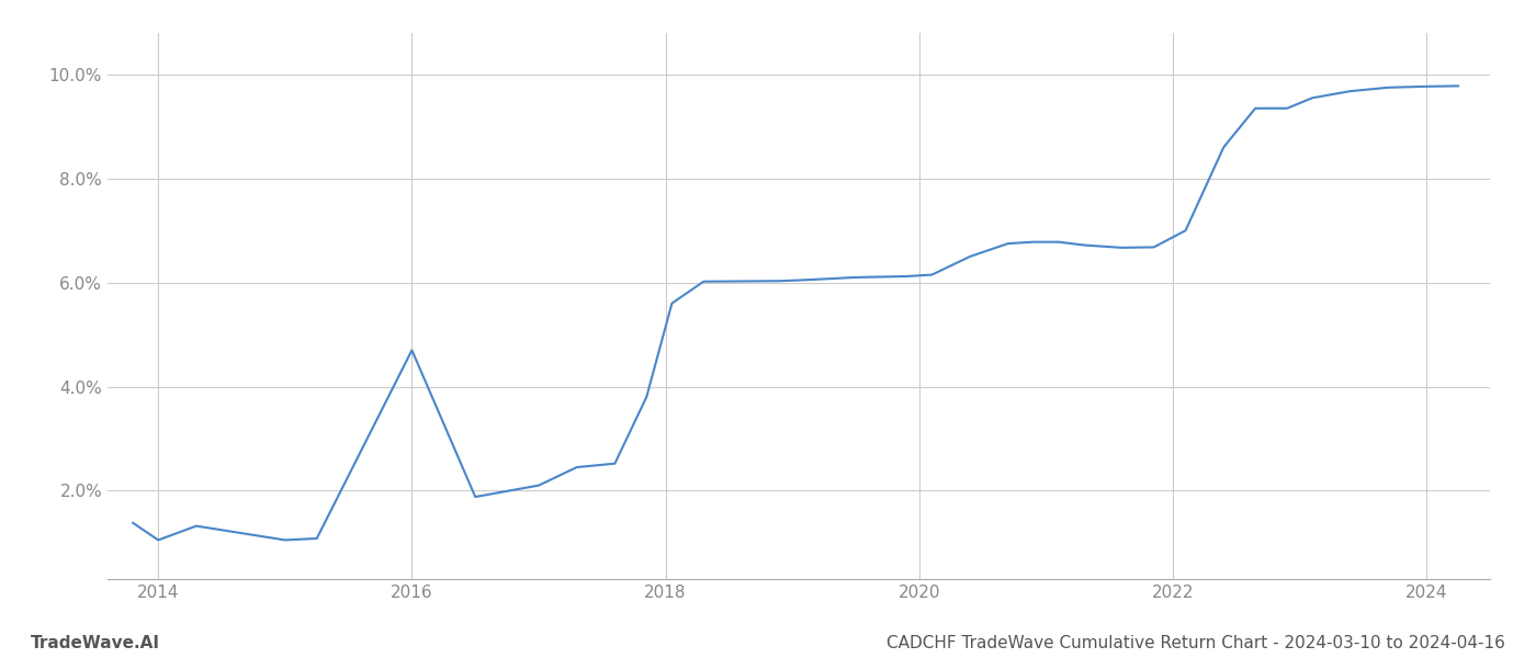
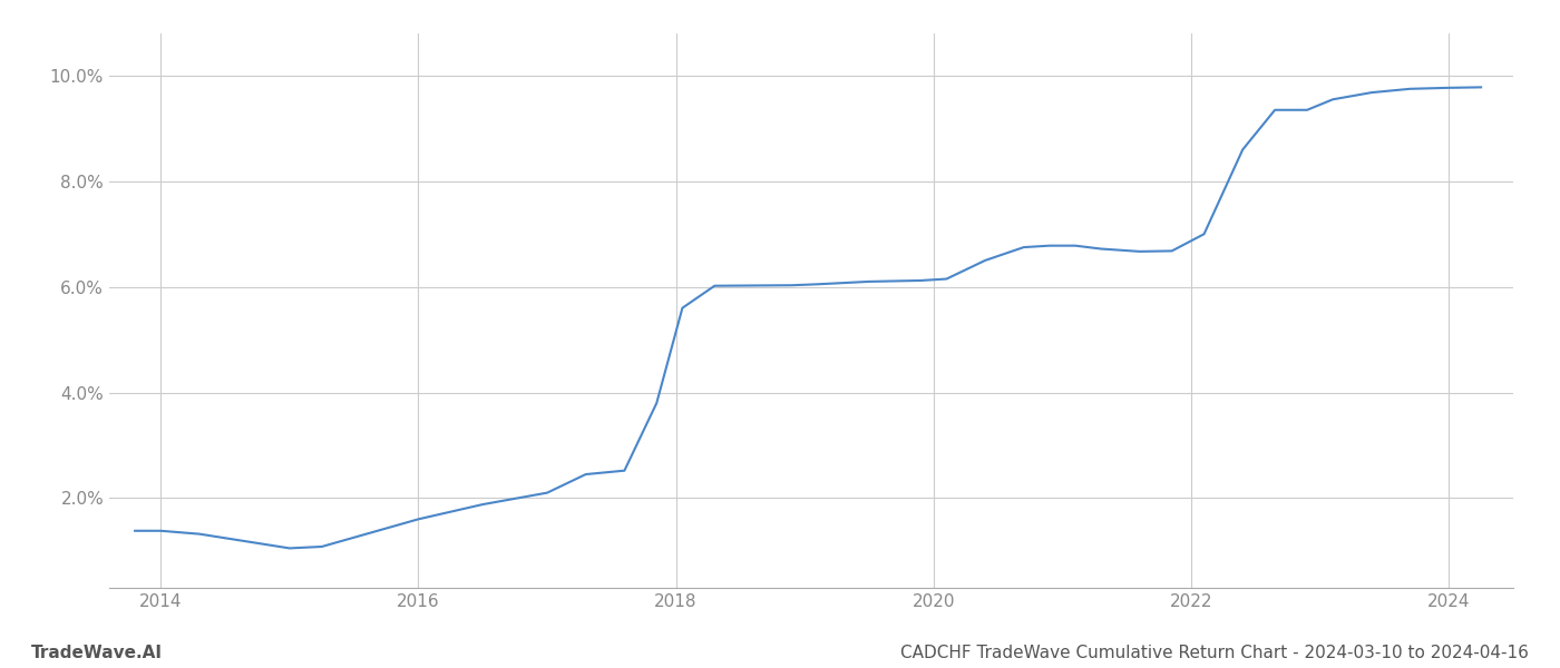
2014: 1.05% -> 1.38%
2016: 4.70% -> 1.60%
